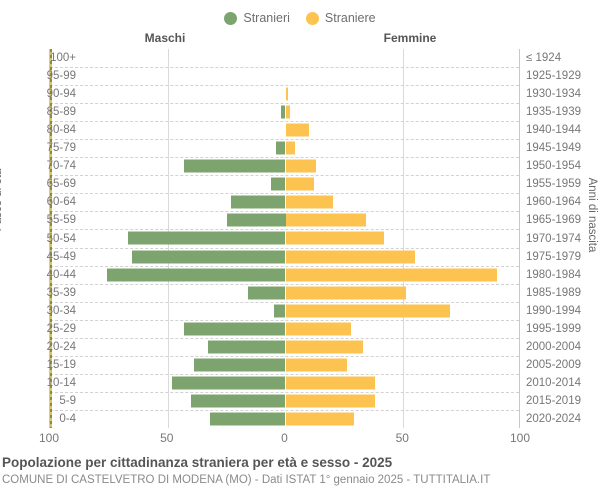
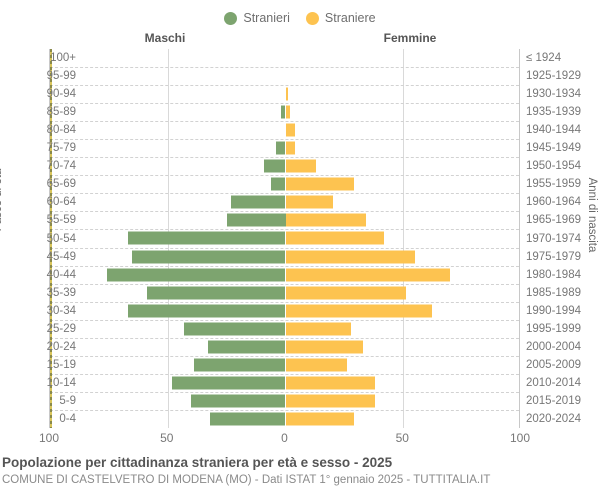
Straniere/80-84: 10 -> 4
Stranieri/70-74: 43 -> 9
Straniere/65-69: 12 -> 29
Straniere/40-44: 90 -> 70
Stranieri/35-39: 16 -> 59
Stranieri/30-34: 5 -> 67
Straniere/30-34: 70 -> 62
